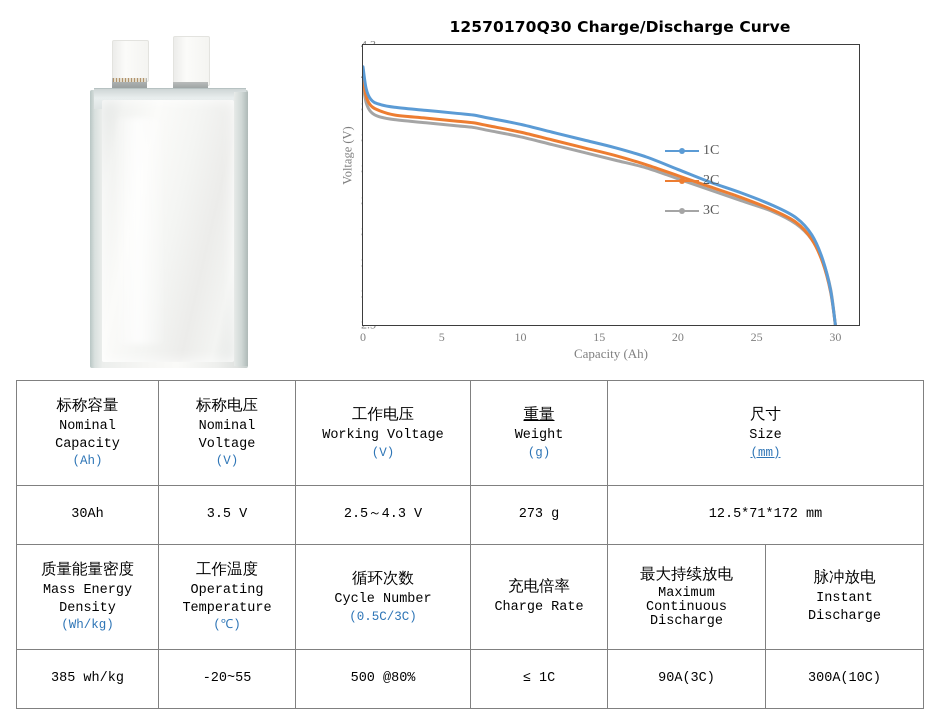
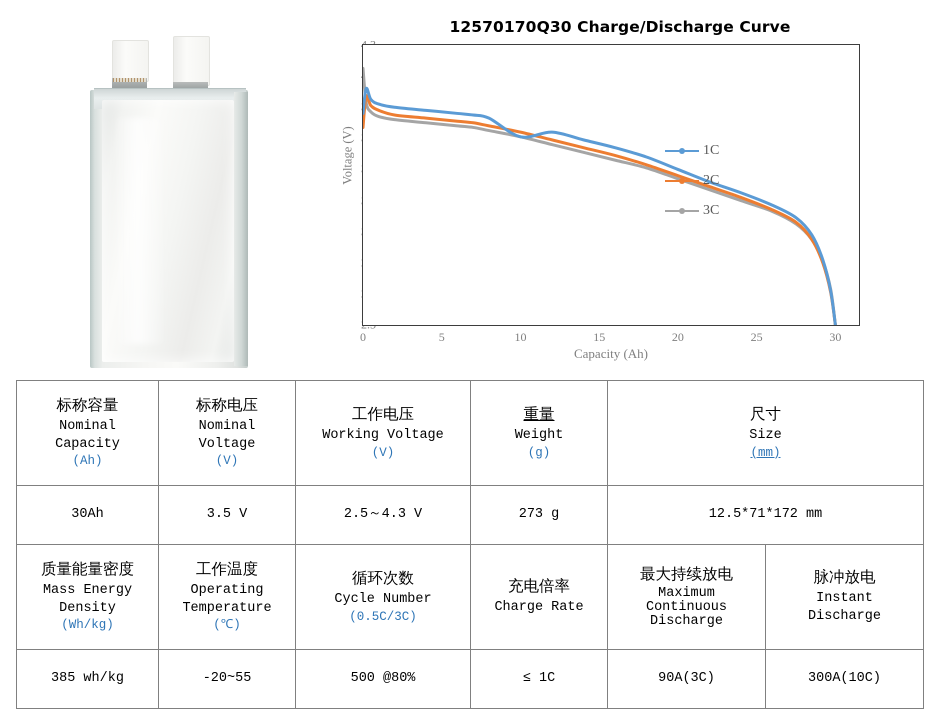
1C/0: 4.16 -> 3.86
2C/0: 4.09 -> 3.77
3C/0: 4.05 -> 4.15
1C/10: 3.79 -> 3.71
